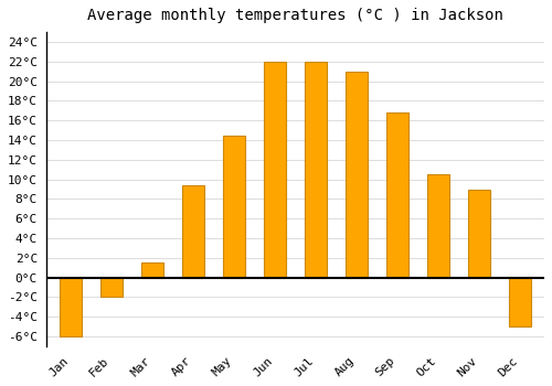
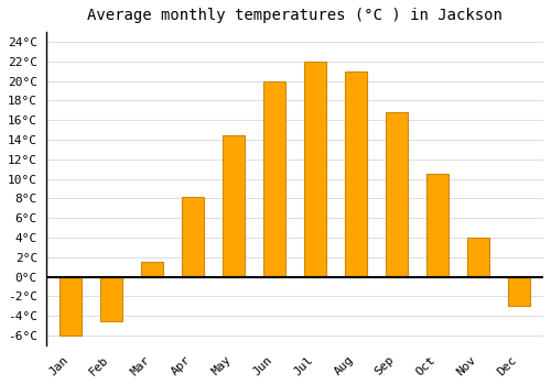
Feb: -2.0°C -> -4.5°C
Apr: 9.4°C -> 8.2°C
Jun: 22.0°C -> 20.0°C
Nov: 9.0°C -> 4.0°C
Dec: -5.0°C -> -3.0°C
